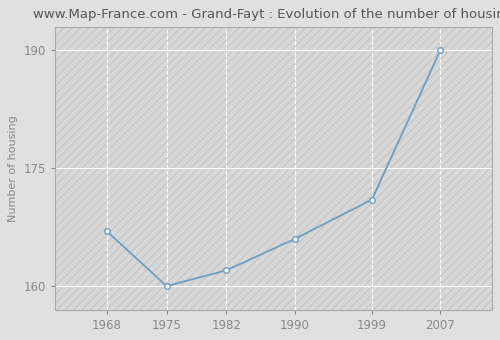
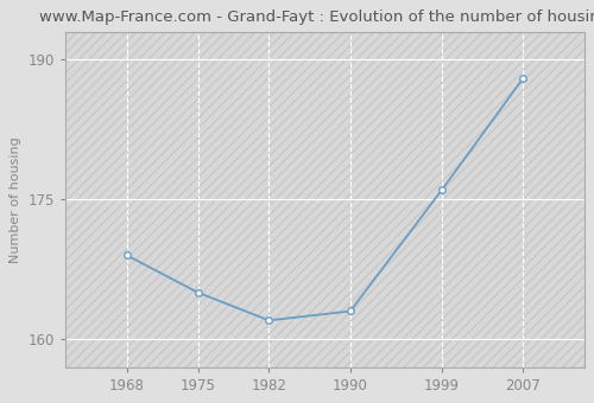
1968: 167 -> 169
1975: 160 -> 165
1990: 166 -> 163
1999: 171 -> 176
2007: 190 -> 188
